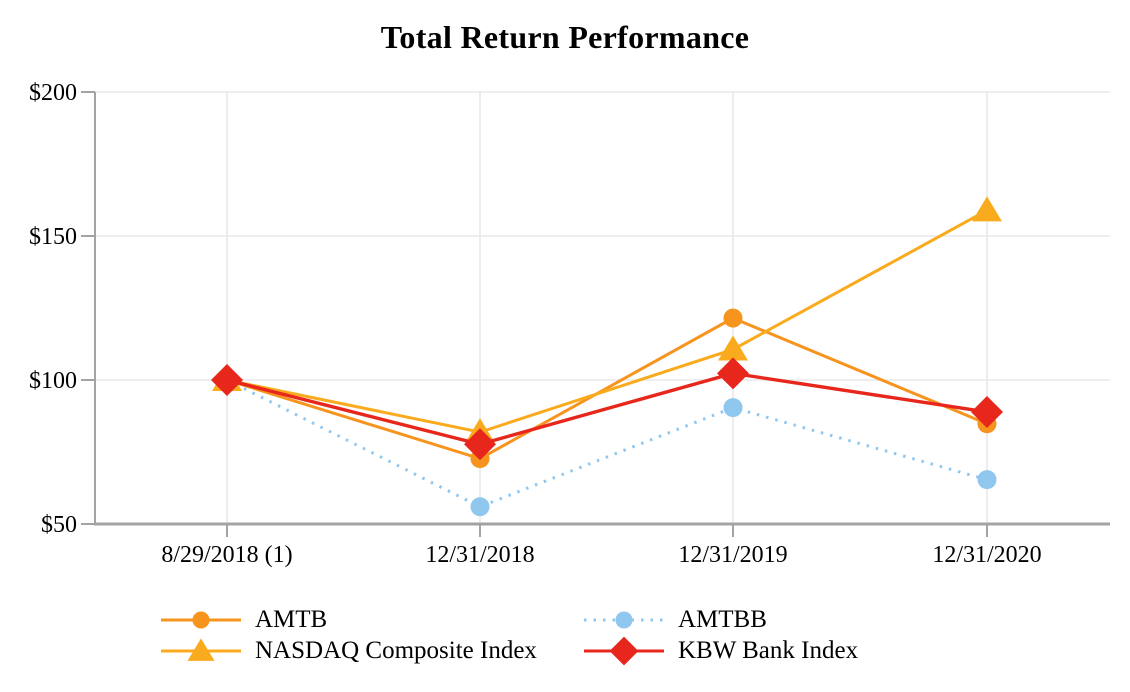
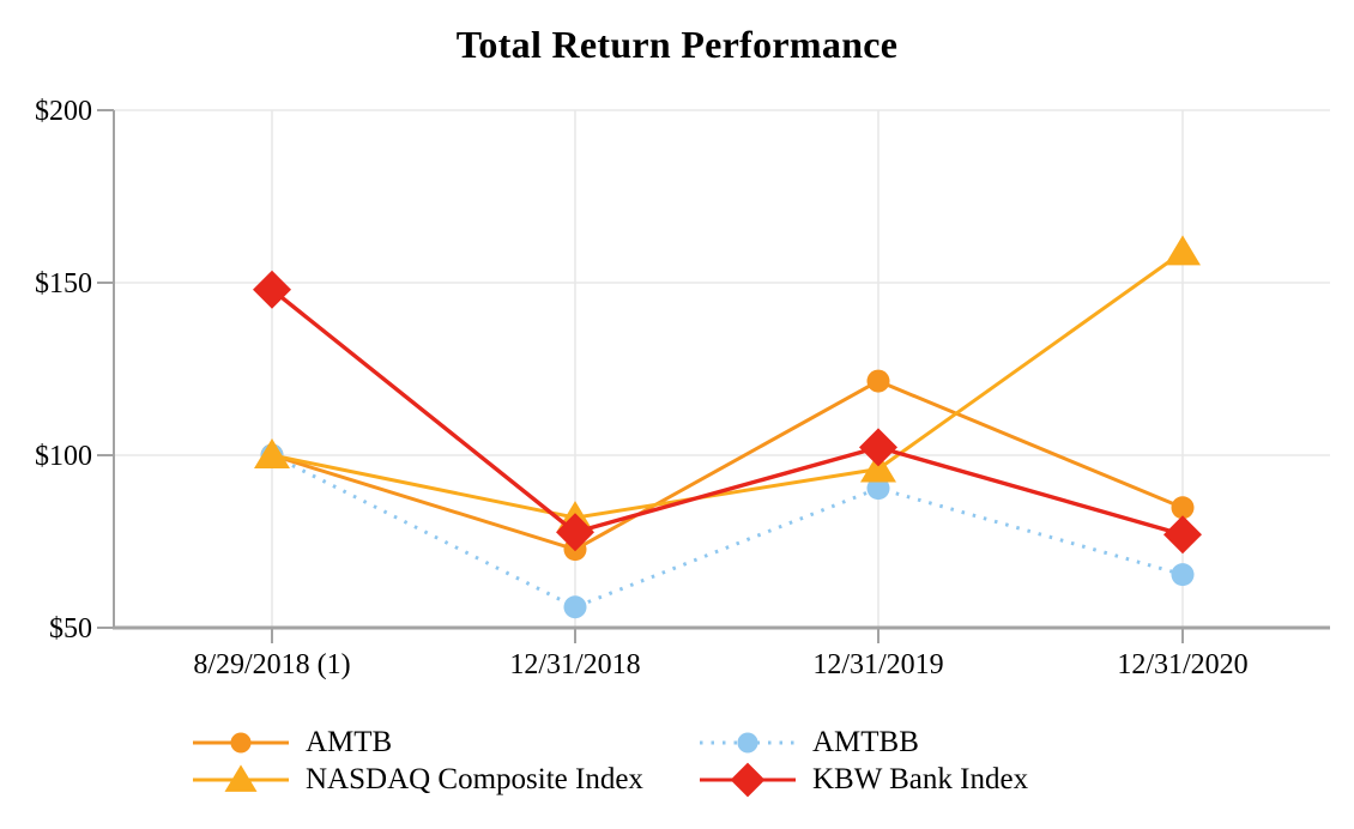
KBW Bank Index/8/29/2018 (1): $100 -> $148
NASDAQ Composite Index/12/31/2019: $111 -> $96
KBW Bank Index/12/31/2020: $89 -> $77
